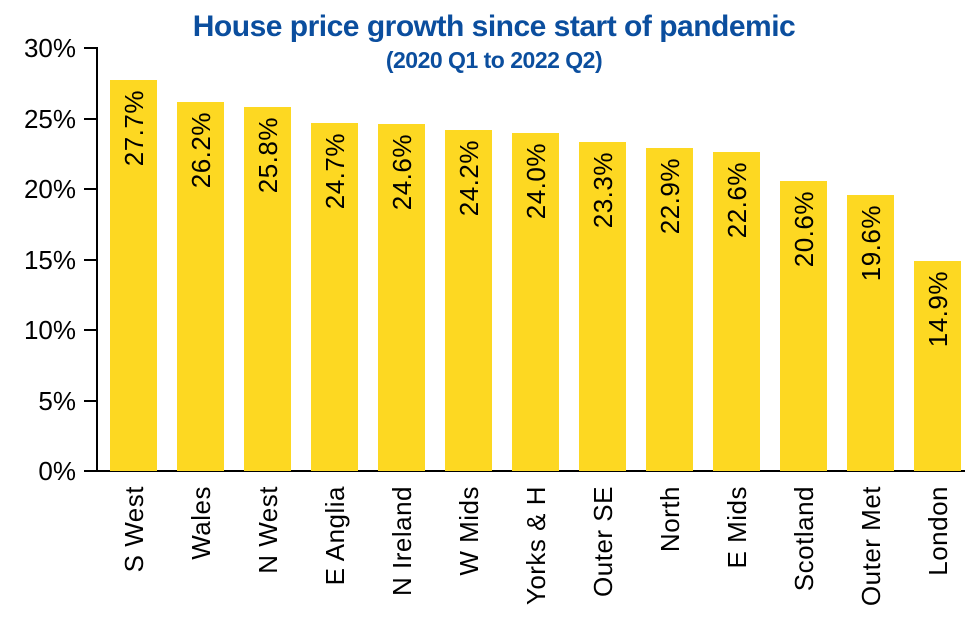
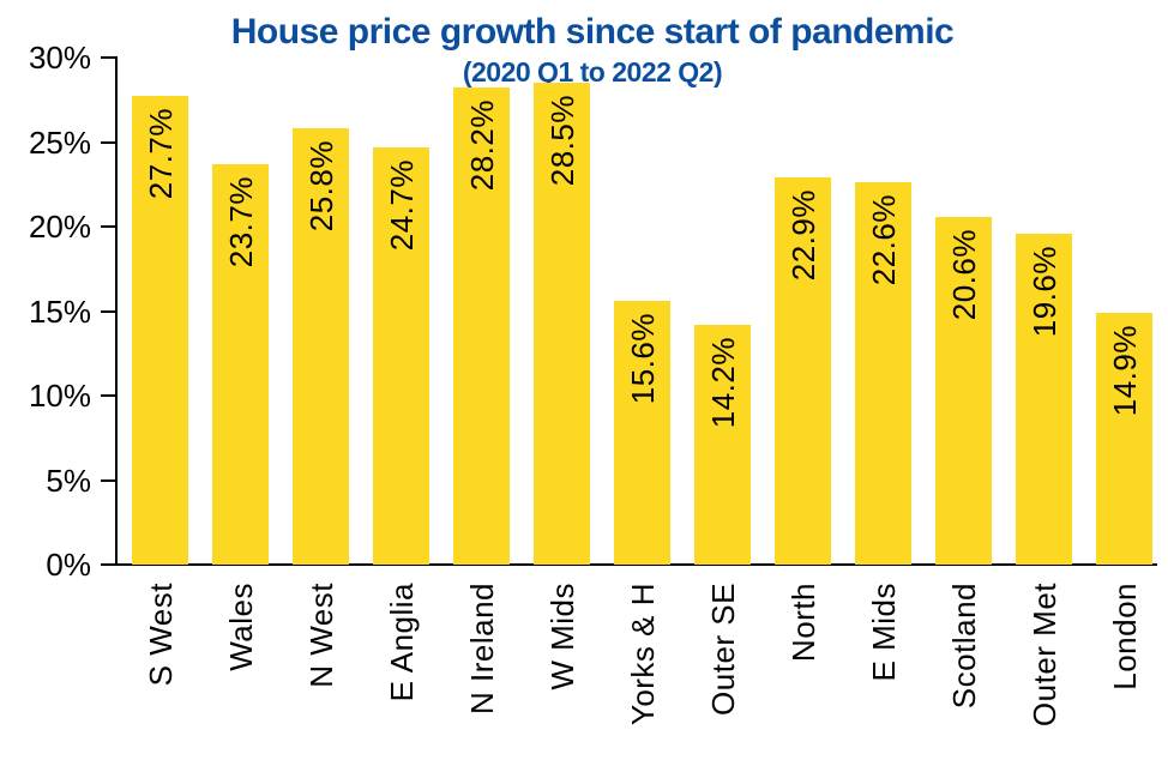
Wales: 26.2% -> 23.7%
N Ireland: 24.6% -> 28.2%
W Mids: 24.2% -> 28.5%
Yorks & H: 24.0% -> 15.6%
Outer SE: 23.3% -> 14.2%
